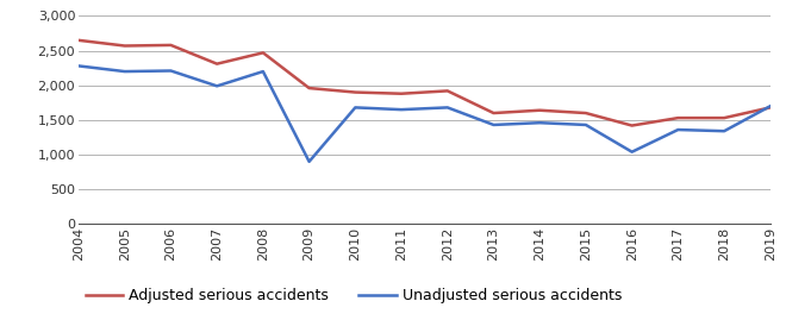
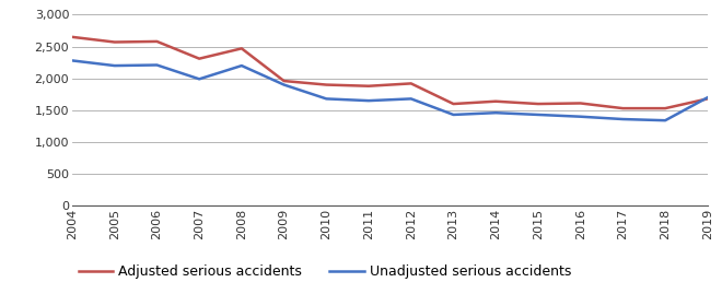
Unadjusted serious accidents/2009: 900 -> 1,900
Adjusted serious accidents/2016: 1,420 -> 1,610
Unadjusted serious accidents/2016: 1,040 -> 1,400
